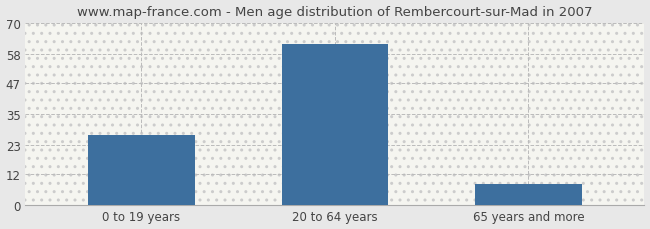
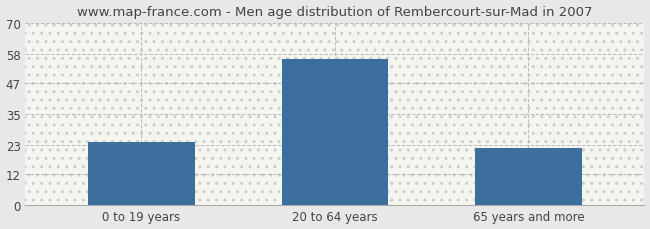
0 to 19 years: 27 -> 24
20 to 64 years: 62 -> 56
65 years and more: 8 -> 22
